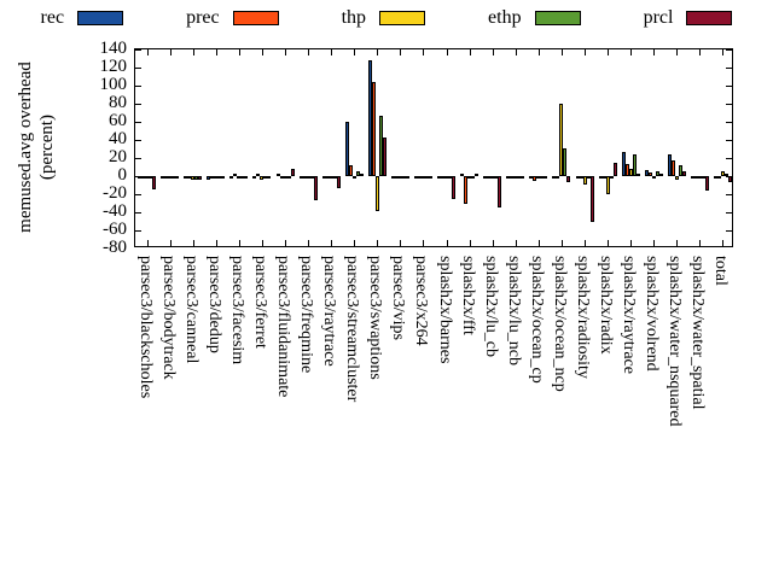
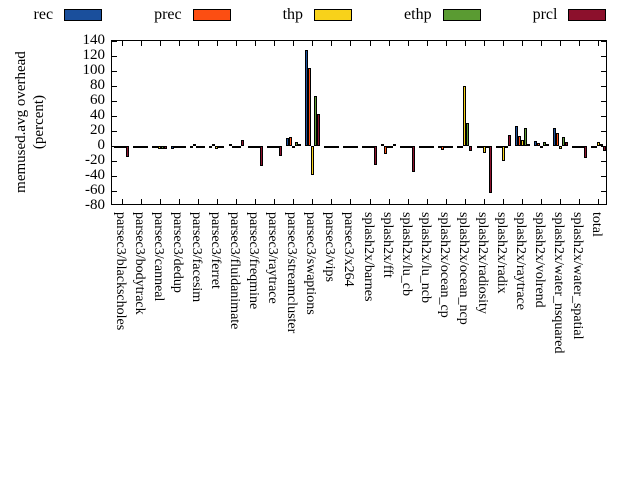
rec/parsec3/streamcluster: 60 -> 10
prec/splash2x/fft: -30 -> -10
prcl/splash2x/radiosity: -50 -> -60
